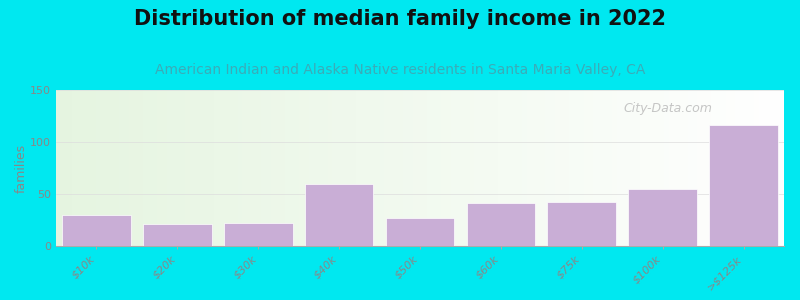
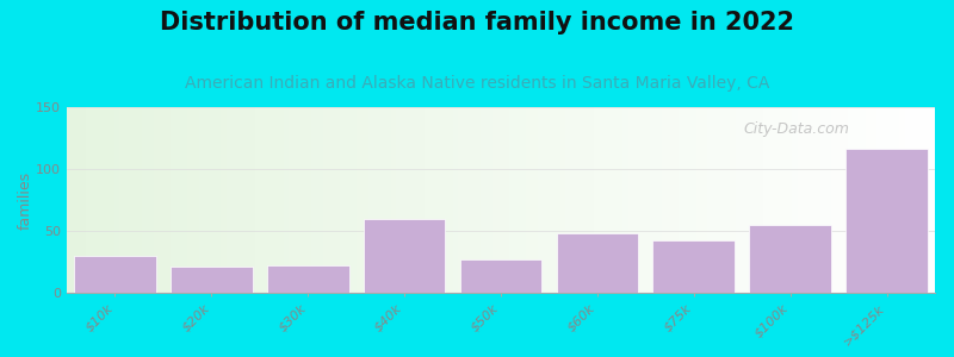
$60k: 41 -> 48
